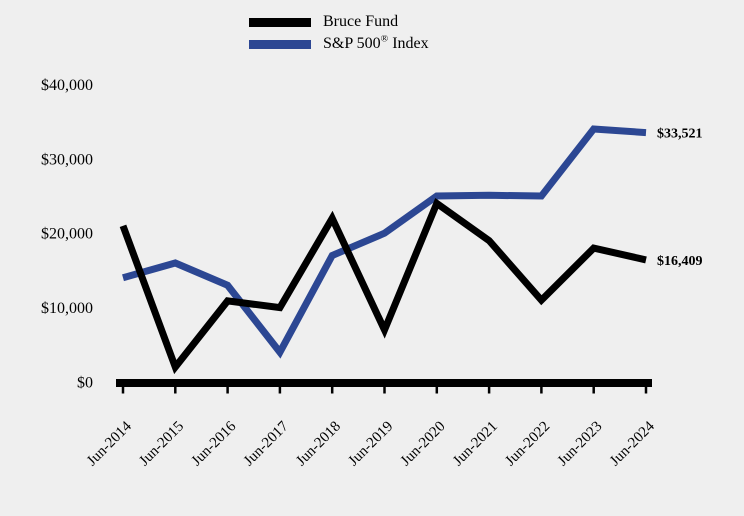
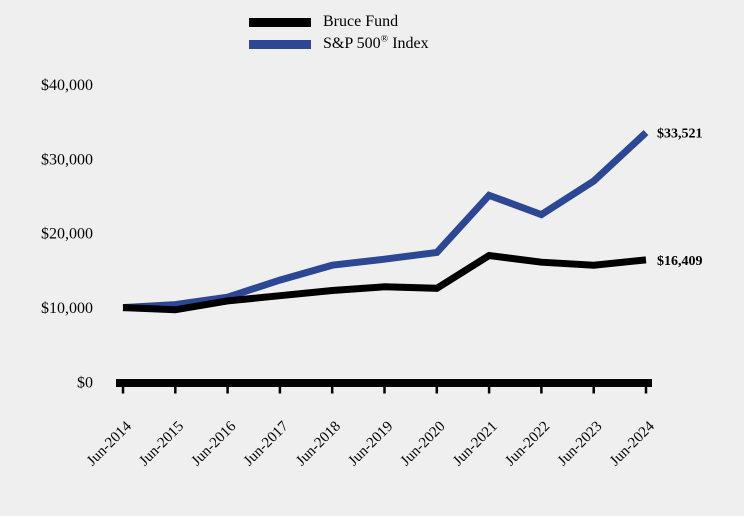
Bruce Fund/Jun-2014: $21000 -> $10000
S&P 500® Index/Jun-2014: $14000 -> $10000
Bruce Fund/Jun-2015: $2000 -> $10000
S&P 500® Index/Jun-2015: $16000 -> $10000
S&P 500® Index/Jun-2016: $13000 -> $11000
Bruce Fund/Jun-2017: $10000 -> $12000
S&P 500® Index/Jun-2017: $4000 -> $14000
Bruce Fund/Jun-2018: $22000 -> $12000
S&P 500® Index/Jun-2018: $17000 -> $16000
Bruce Fund/Jun-2019: $7000 -> $13000
S&P 500® Index/Jun-2019: $20000 -> $16000
Bruce Fund/Jun-2020: $24000 -> $13000
S&P 500® Index/Jun-2020: $25000 -> $17000
Bruce Fund/Jun-2021: $19000 -> $17000
Bruce Fund/Jun-2022: $11000 -> $16000
S&P 500® Index/Jun-2022: $25000 -> $22000
Bruce Fund/Jun-2023: $18000 -> $16000
S&P 500® Index/Jun-2023: $34000 -> $27000
